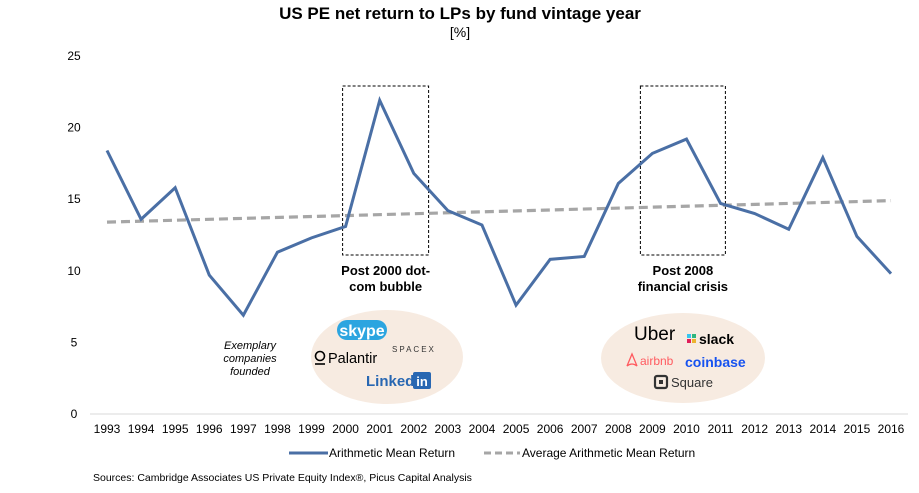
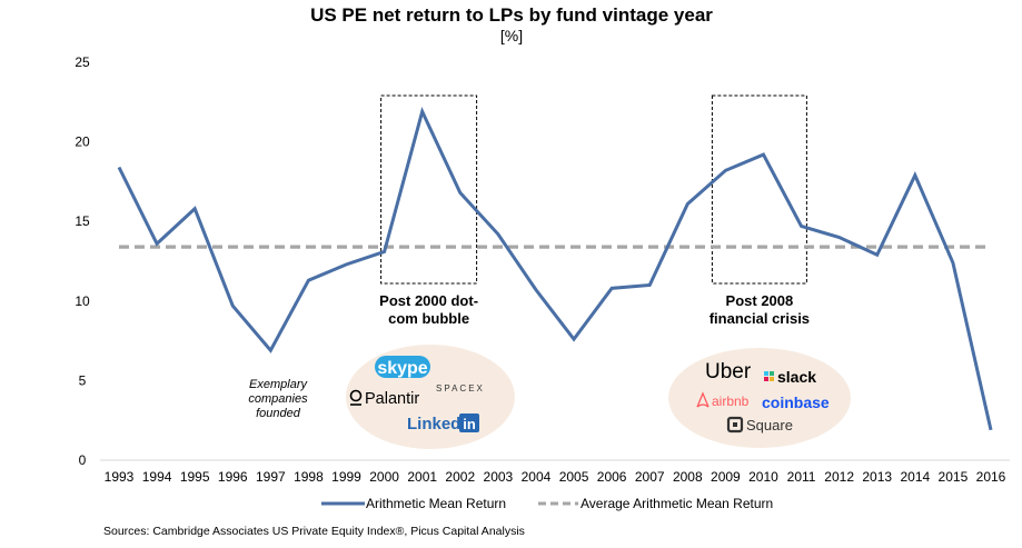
Arithmetic Mean Return/2004: 13.2 -> 10.7
Average Arithmetic Mean Return/2012: 8.3 -> 13.4
Arithmetic Mean Return/2016: 9.8 -> 1.9
Average Arithmetic Mean Return/2016: 14.9 -> 13.4
